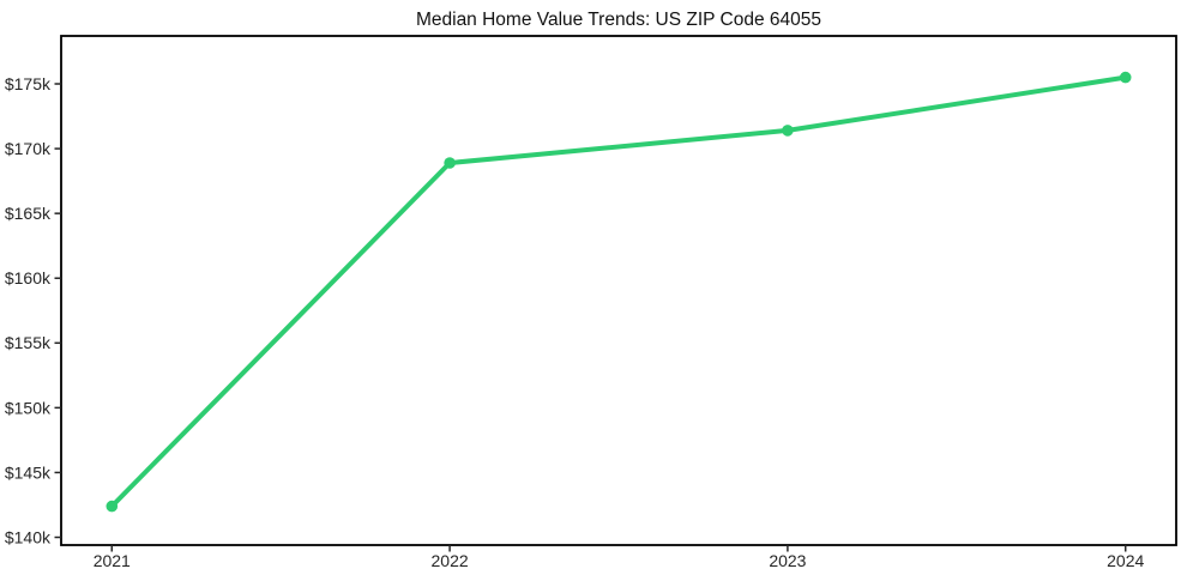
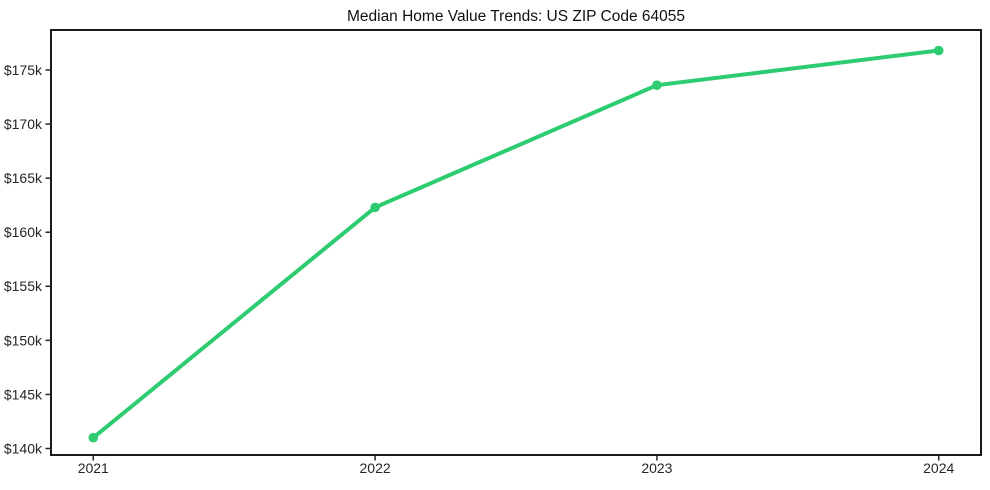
2021: $142.4k -> $141.0k
2022: $168.9k -> $162.3k
2023: $171.4k -> $173.6k
2024: $175.5k -> $176.8k
